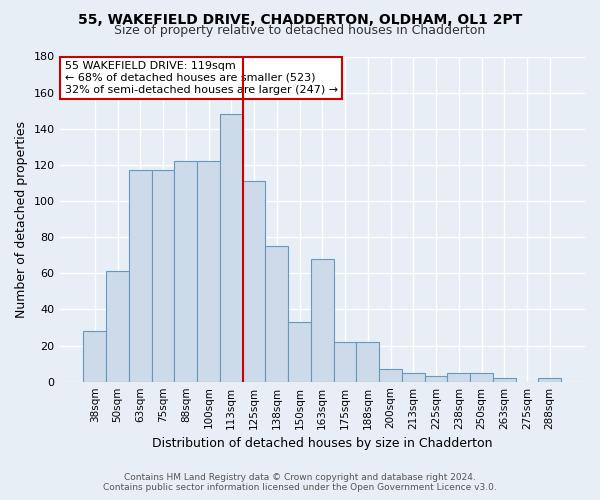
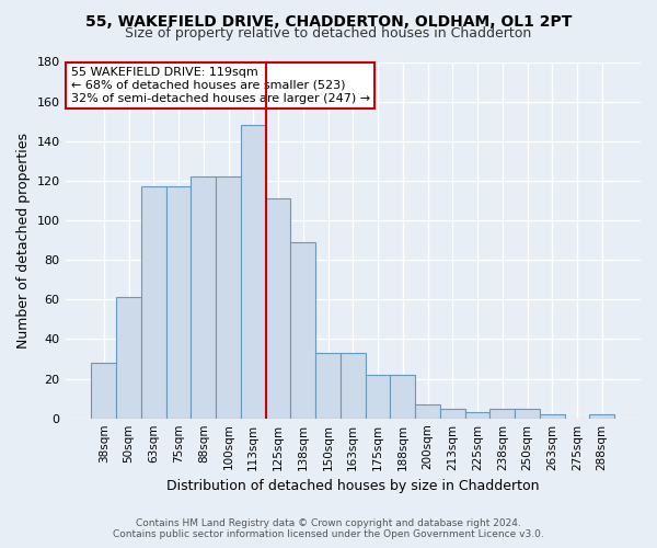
138sqm: 75 -> 89
163sqm: 68 -> 33
